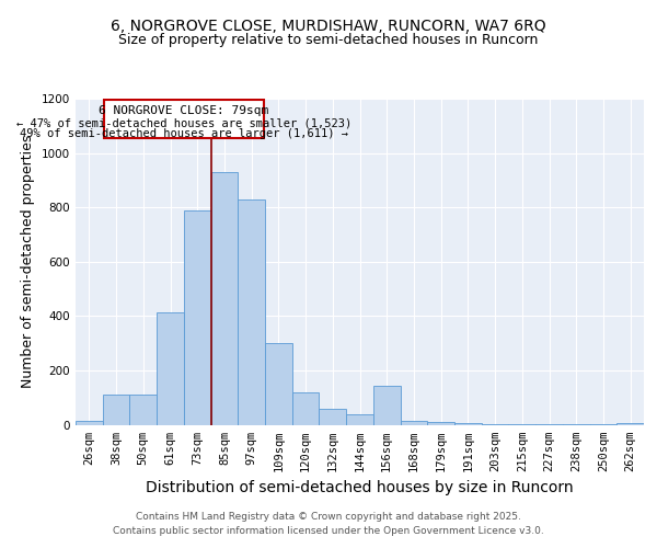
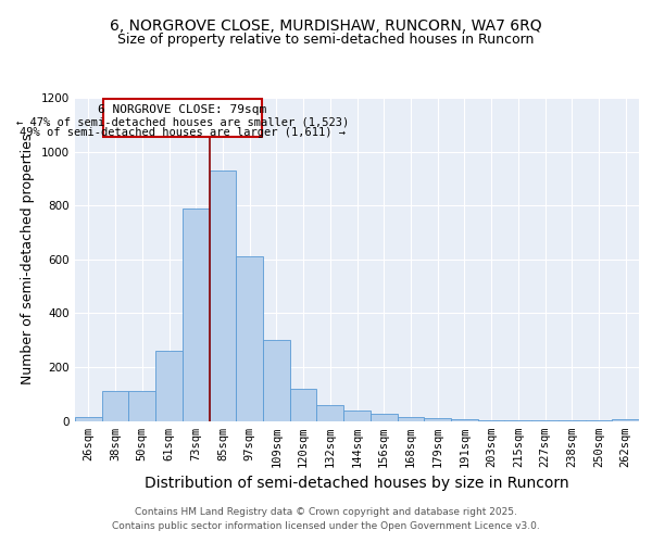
61sqm: 415 -> 260
97sqm: 830 -> 610
156sqm: 145 -> 25
